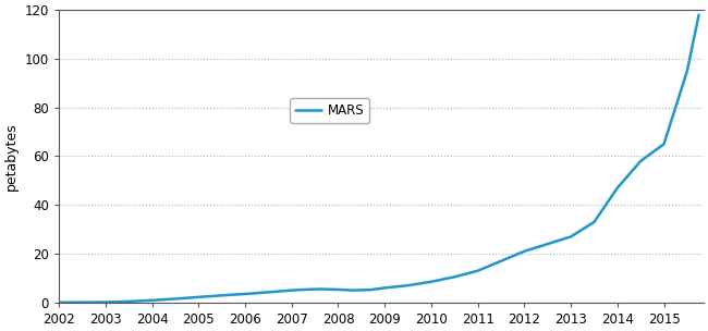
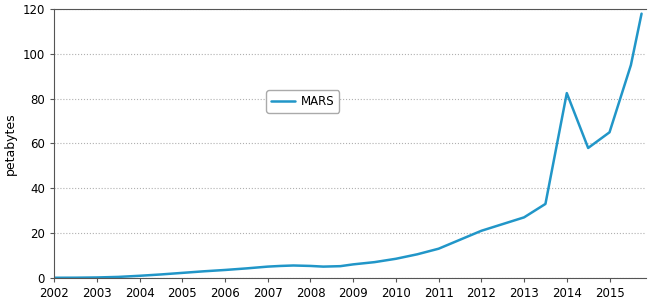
2014: 47.0 -> 82.5
